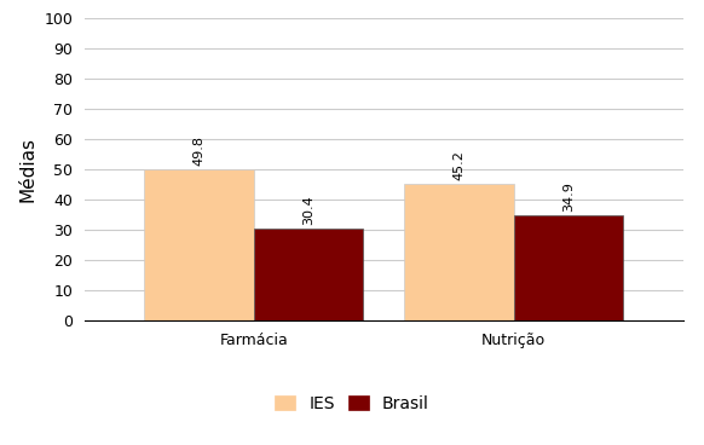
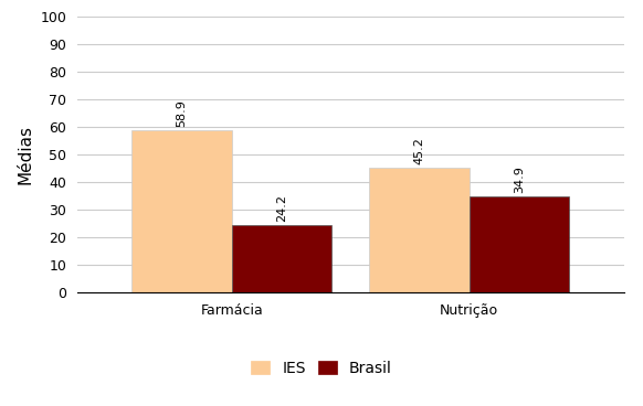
IES/Farmácia: 49.8 -> 58.9
Brasil/Farmácia: 30.4 -> 24.2
